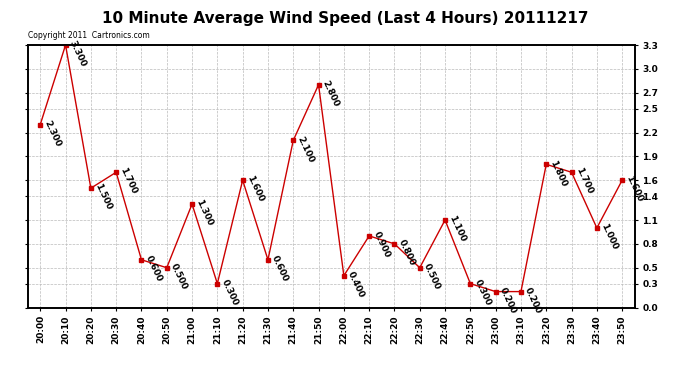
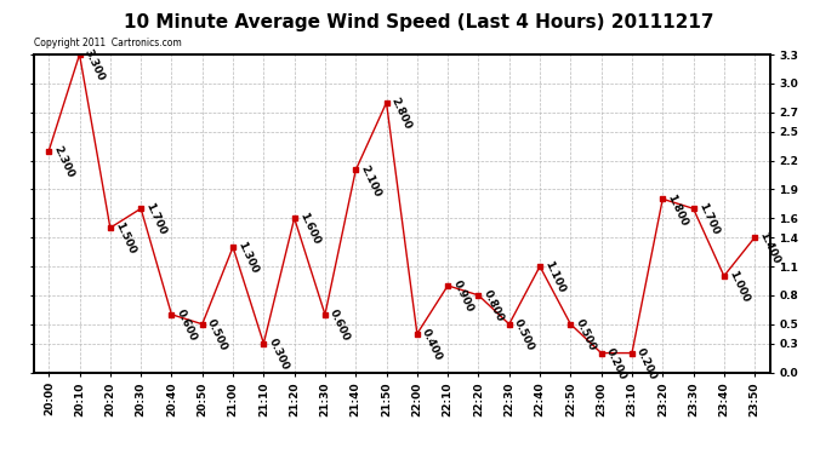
22:50: 0.300 -> 0.500
23:50: 1.600 -> 1.400
